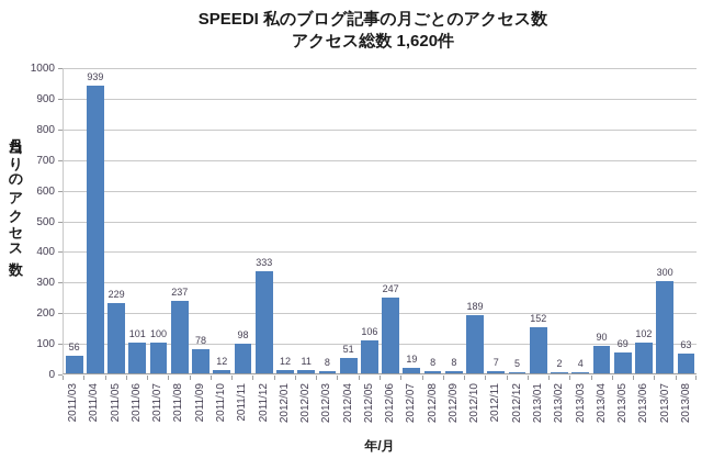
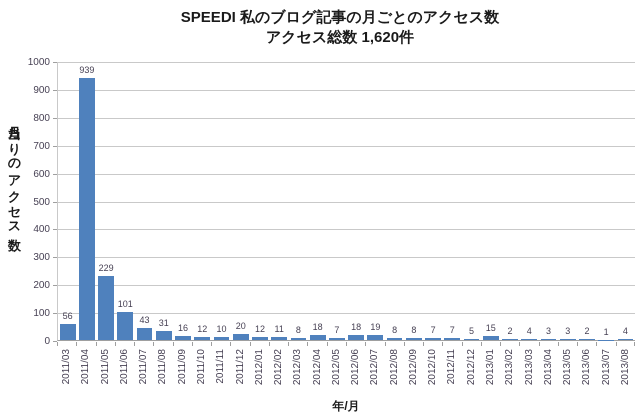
2011/07: 100 -> 43
2011/08: 237 -> 31
2011/09: 78 -> 16
2011/11: 98 -> 10
2011/12: 333 -> 20
2012/04: 51 -> 18
2012/05: 106 -> 7
2012/06: 247 -> 18
2012/10: 189 -> 7
2013/01: 152 -> 15
2013/04: 90 -> 3
2013/05: 69 -> 3
2013/06: 102 -> 2
2013/07: 300 -> 1
2013/08: 63 -> 4
